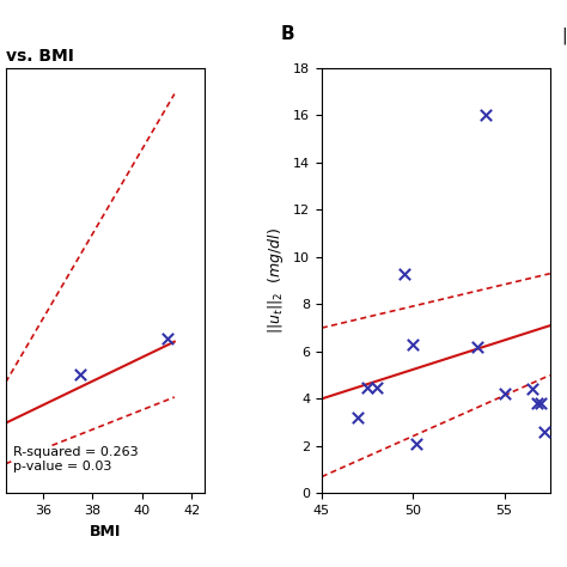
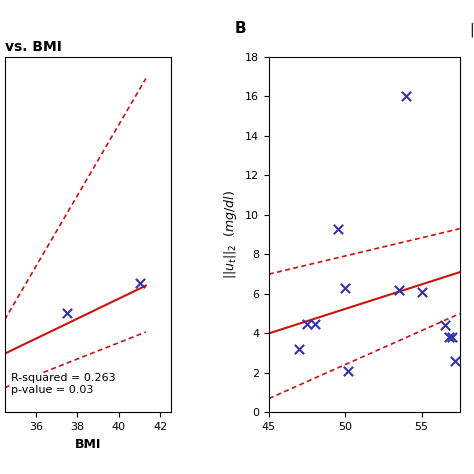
55: 4.2 -> 6.1
